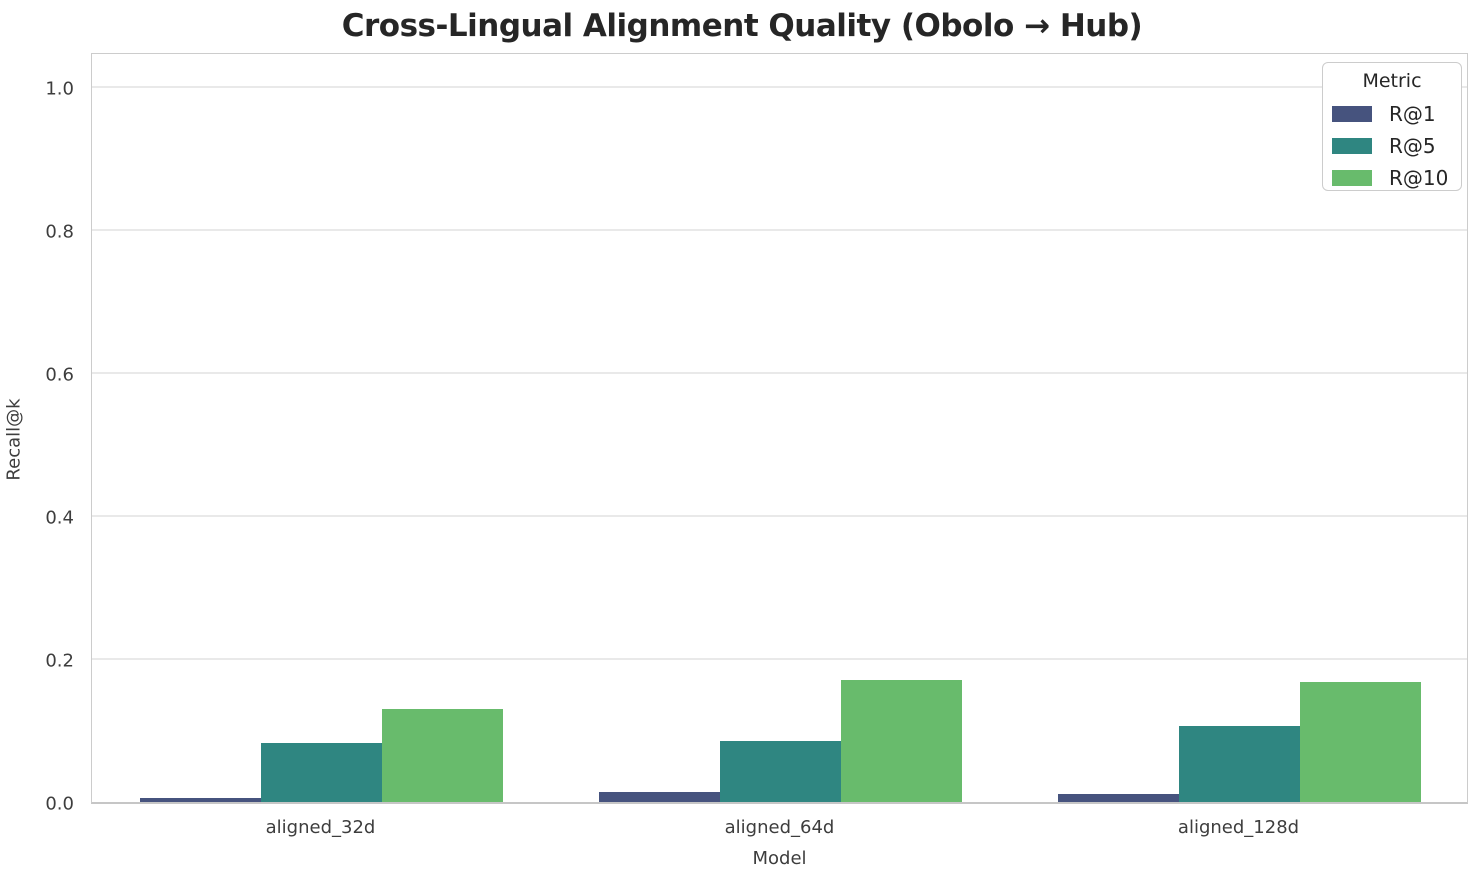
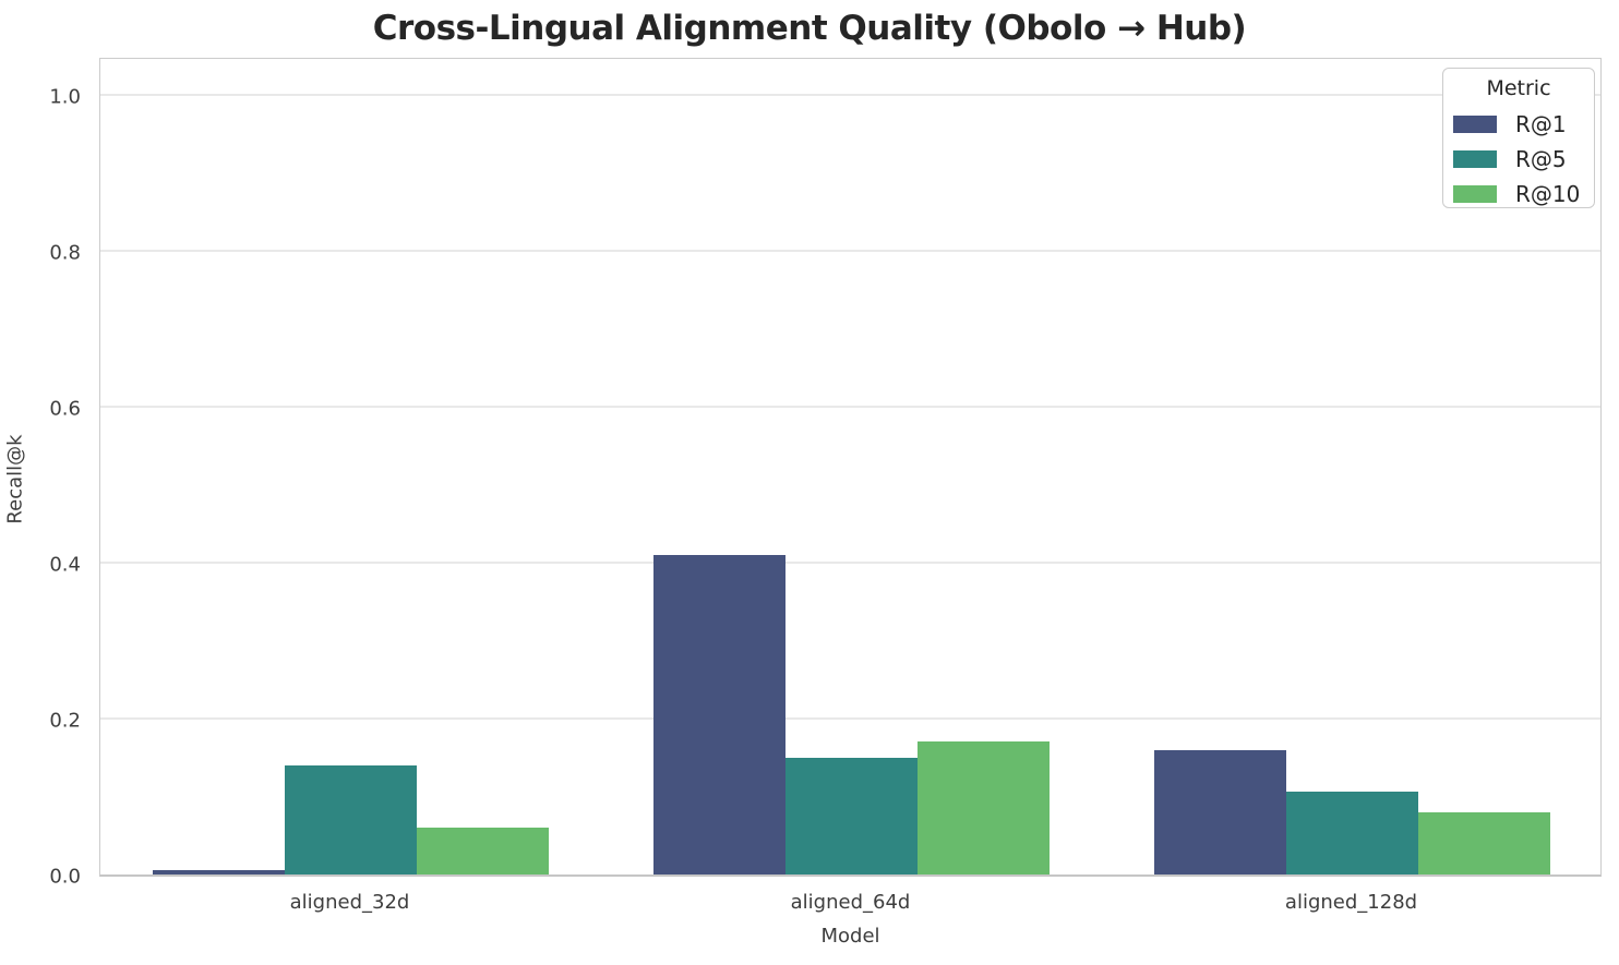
R@5/aligned_32d: 0.08 -> 0.14
R@10/aligned_32d: 0.13 -> 0.06
R@1/aligned_64d: 0.01 -> 0.41
R@5/aligned_64d: 0.09 -> 0.15
R@1/aligned_128d: 0.01 -> 0.16
R@10/aligned_128d: 0.17 -> 0.08
